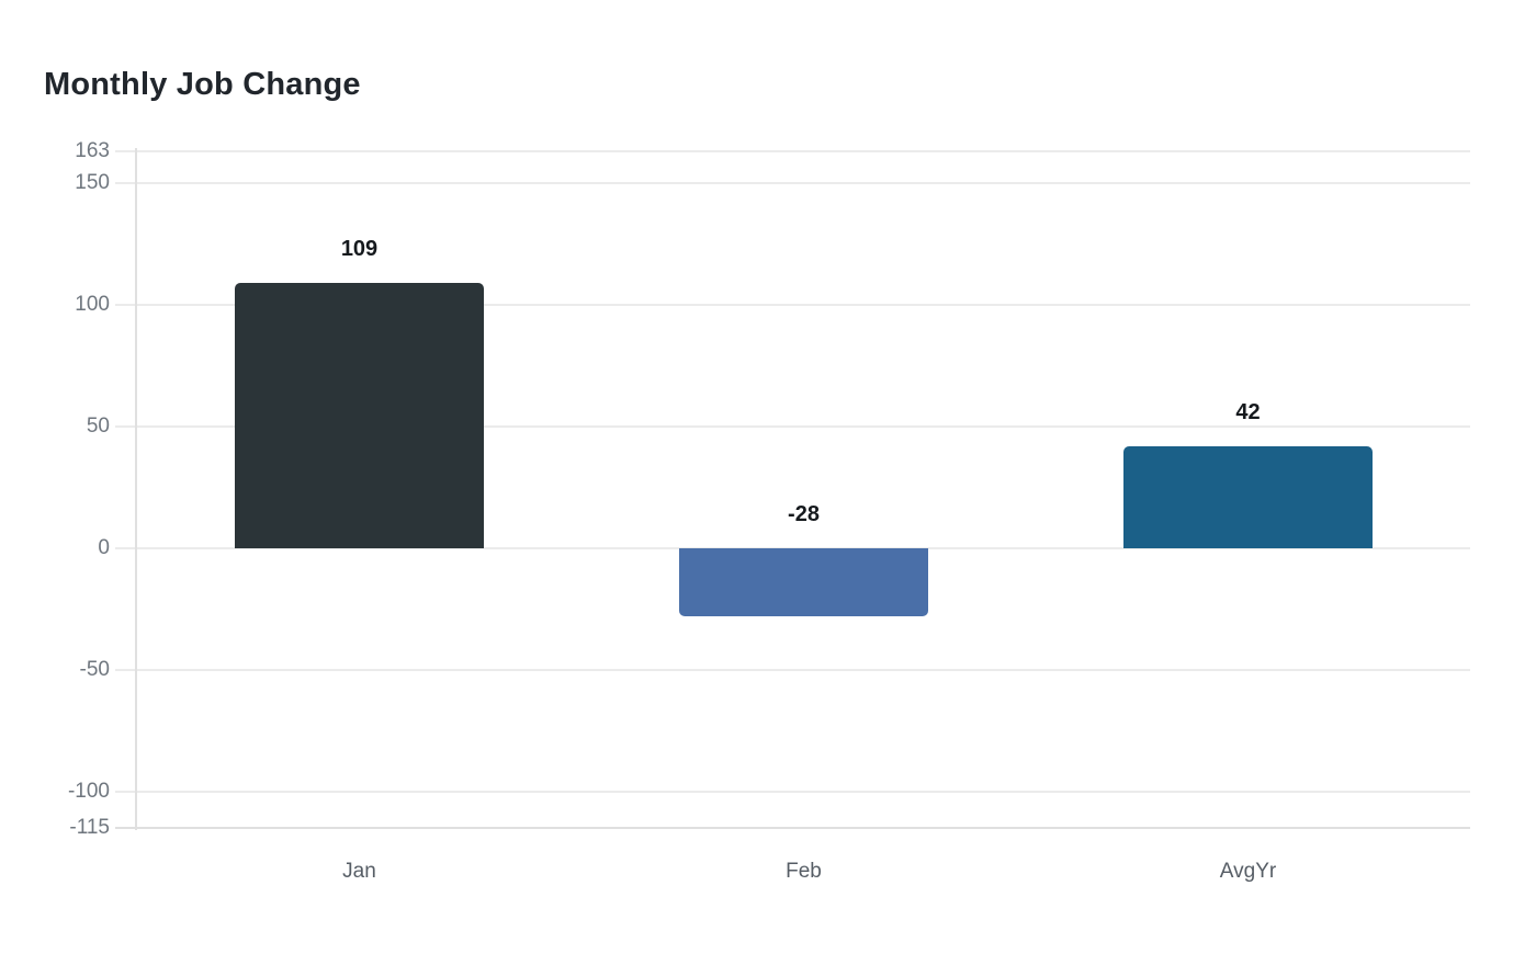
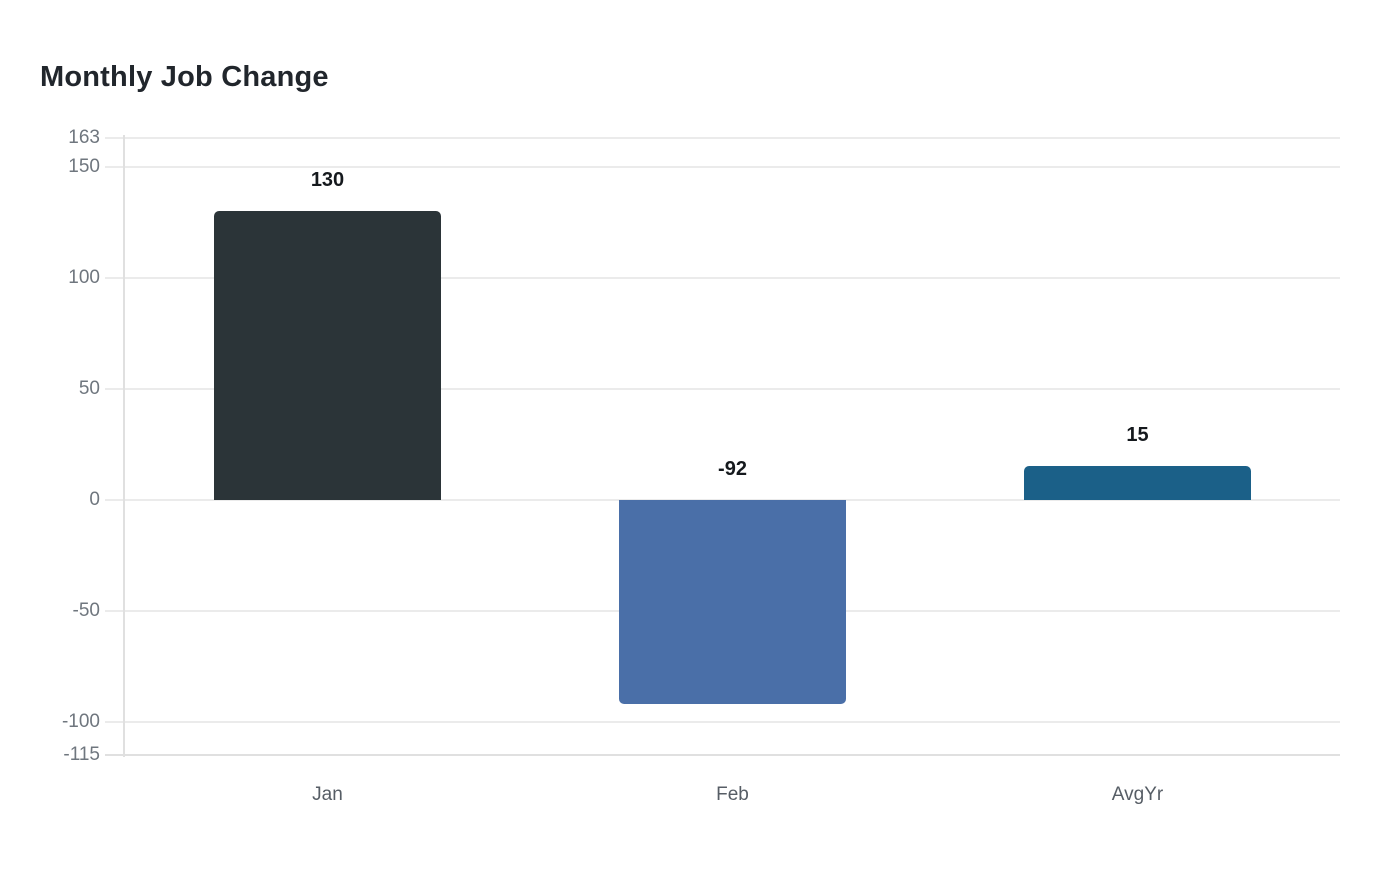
Jan: 109 -> 130
Feb: -28 -> -92
AvgYr: 42 -> 15
